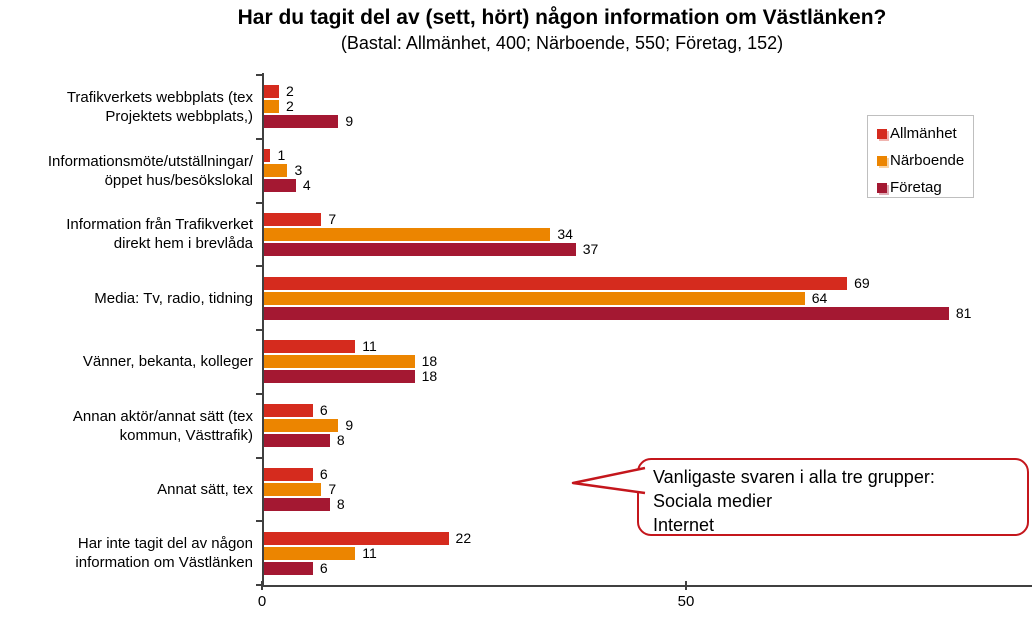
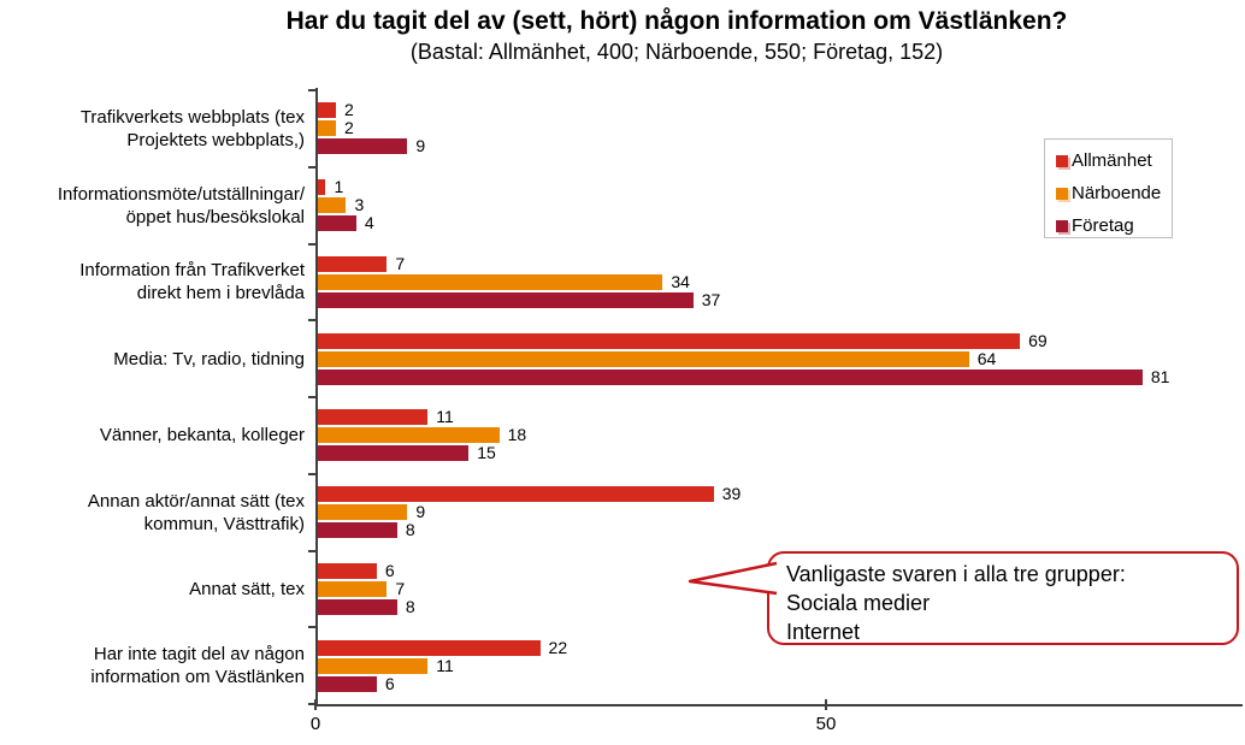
Företag/Vänner, bekanta, kolleger: 18 -> 15
Allmänhet/Annan aktör/annat sätt (tex kommun, Västtrafik): 6 -> 39
